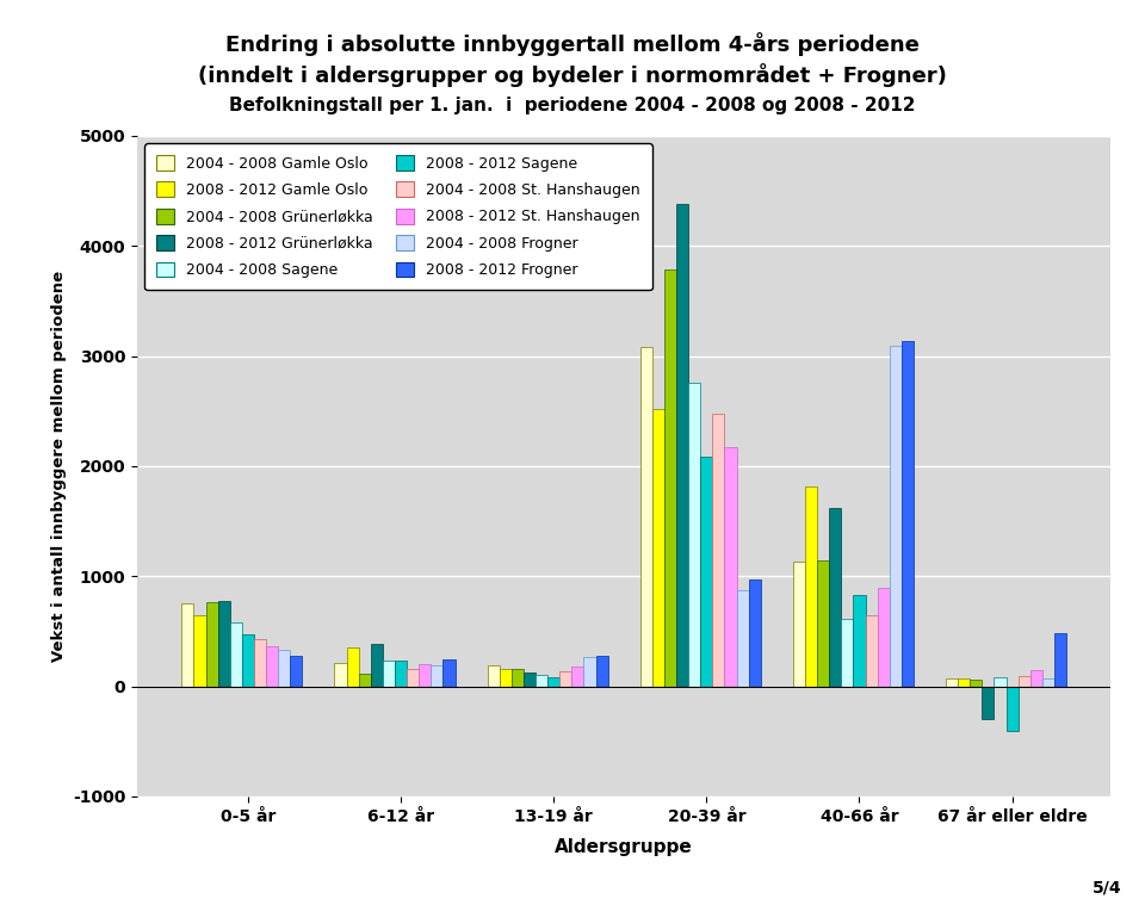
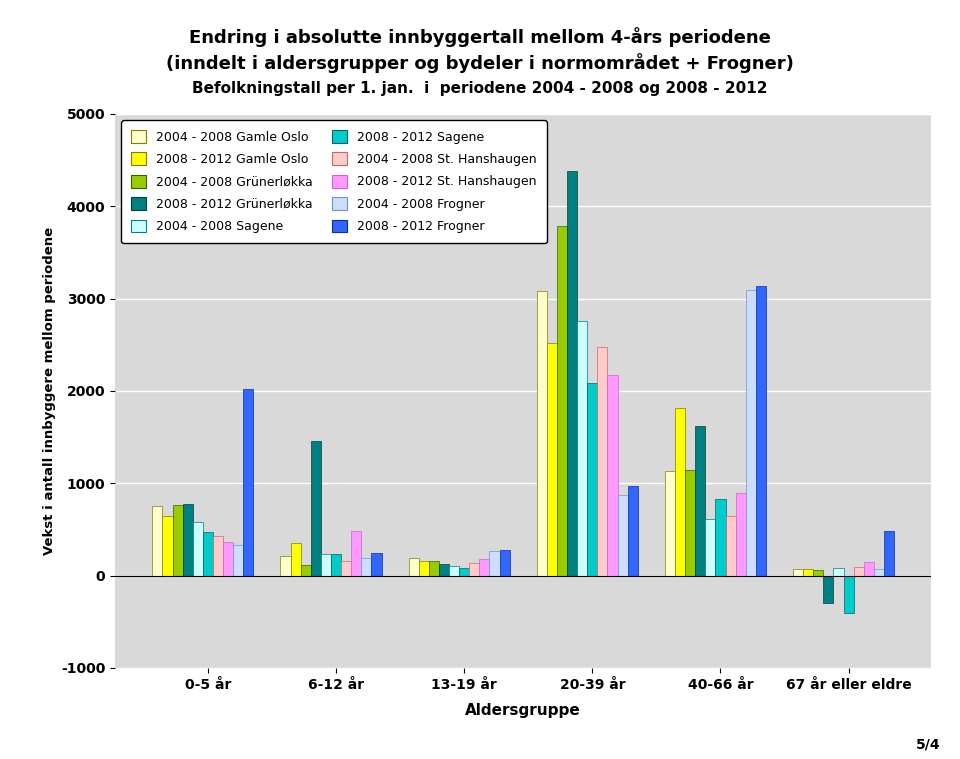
2008 - 2012 Frogner/0-5 år: 280 -> 2020
2008 - 2012 Grünerløkka/6-12 år: 380 -> 1460
2008 - 2012 St. Hanshaugen/6-12 år: 200 -> 480
